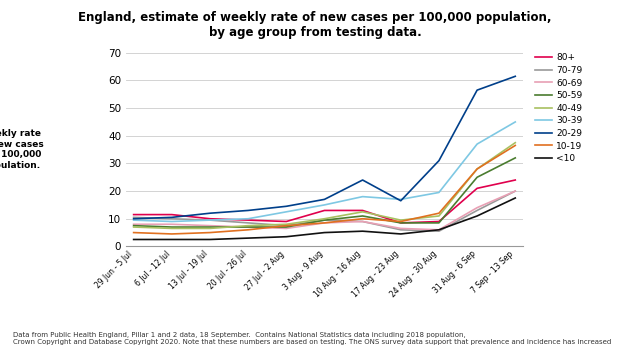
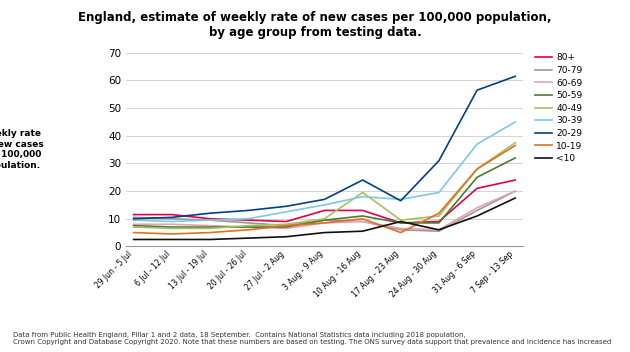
40-49/10 Aug - 16 Aug: 12.5 -> 19.5
10-19/17 Aug - 23 Aug: 9.0 -> 5.0
<10/17 Aug - 23 Aug: 4.5 -> 9.0
